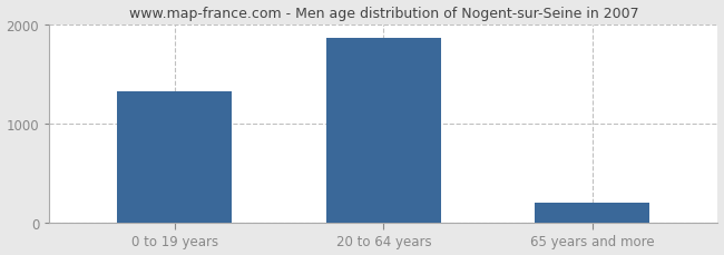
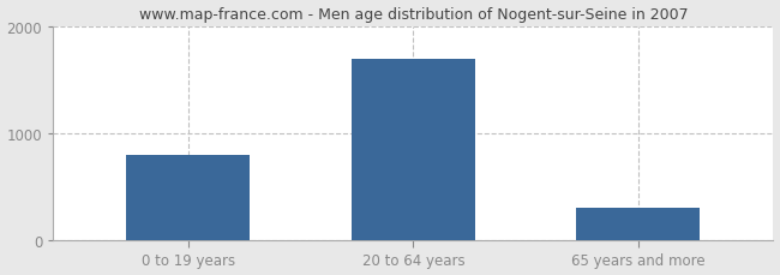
0 to 19 years: 1320 -> 800
20 to 64 years: 1860 -> 1700
65 years and more: 200 -> 300
